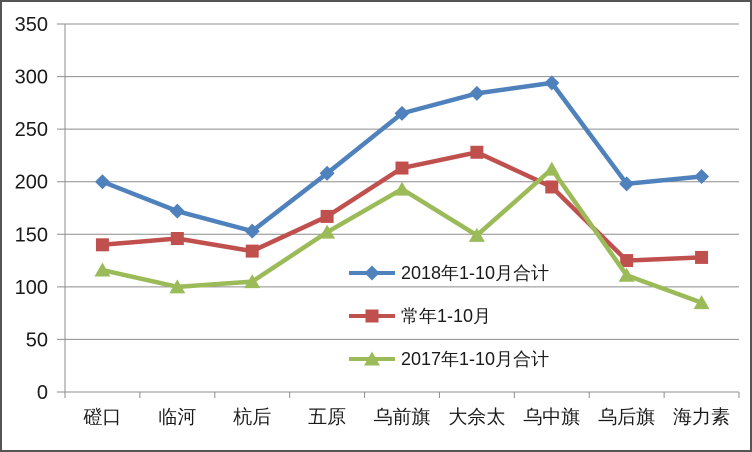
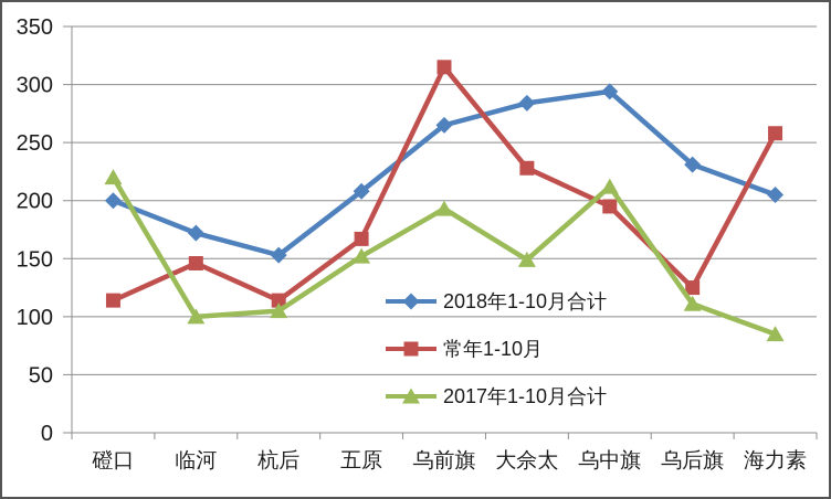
常年1-10月/磴口: 140 -> 114
2017年1-10月合计/磴口: 116 -> 220
常年1-10月/杭后: 134 -> 114
常年1-10月/乌前旗: 213 -> 315
2018年1-10月合计/乌后旗: 198 -> 231
常年1-10月/海力素: 128 -> 258
